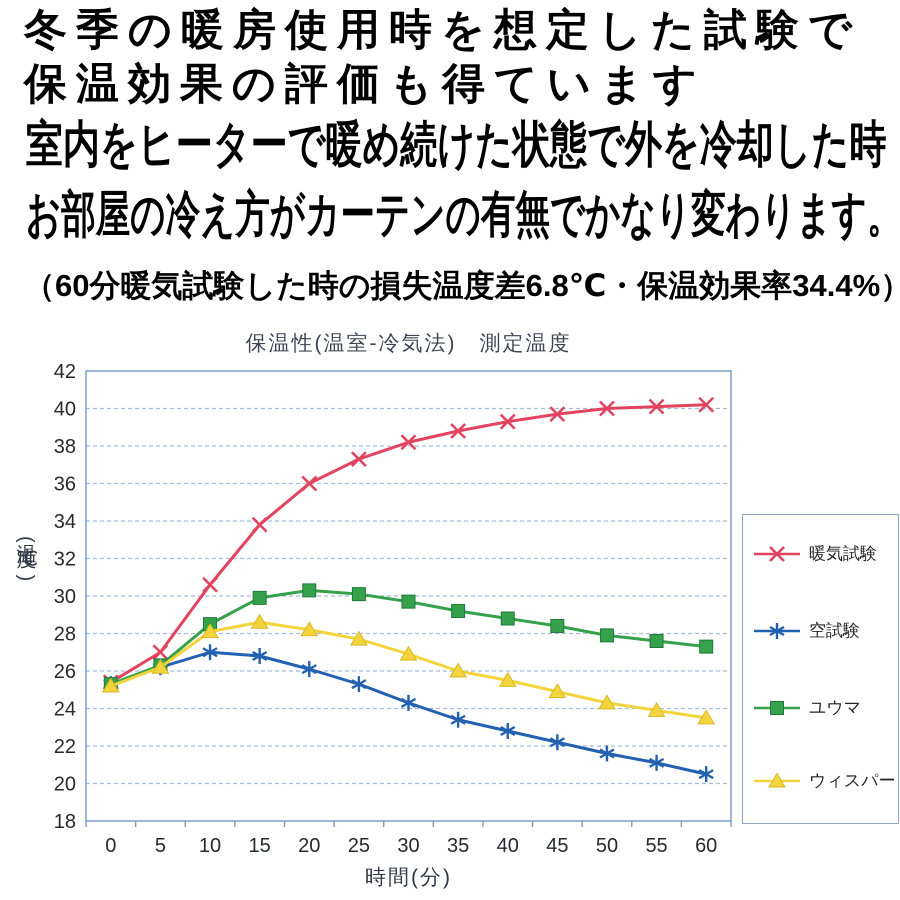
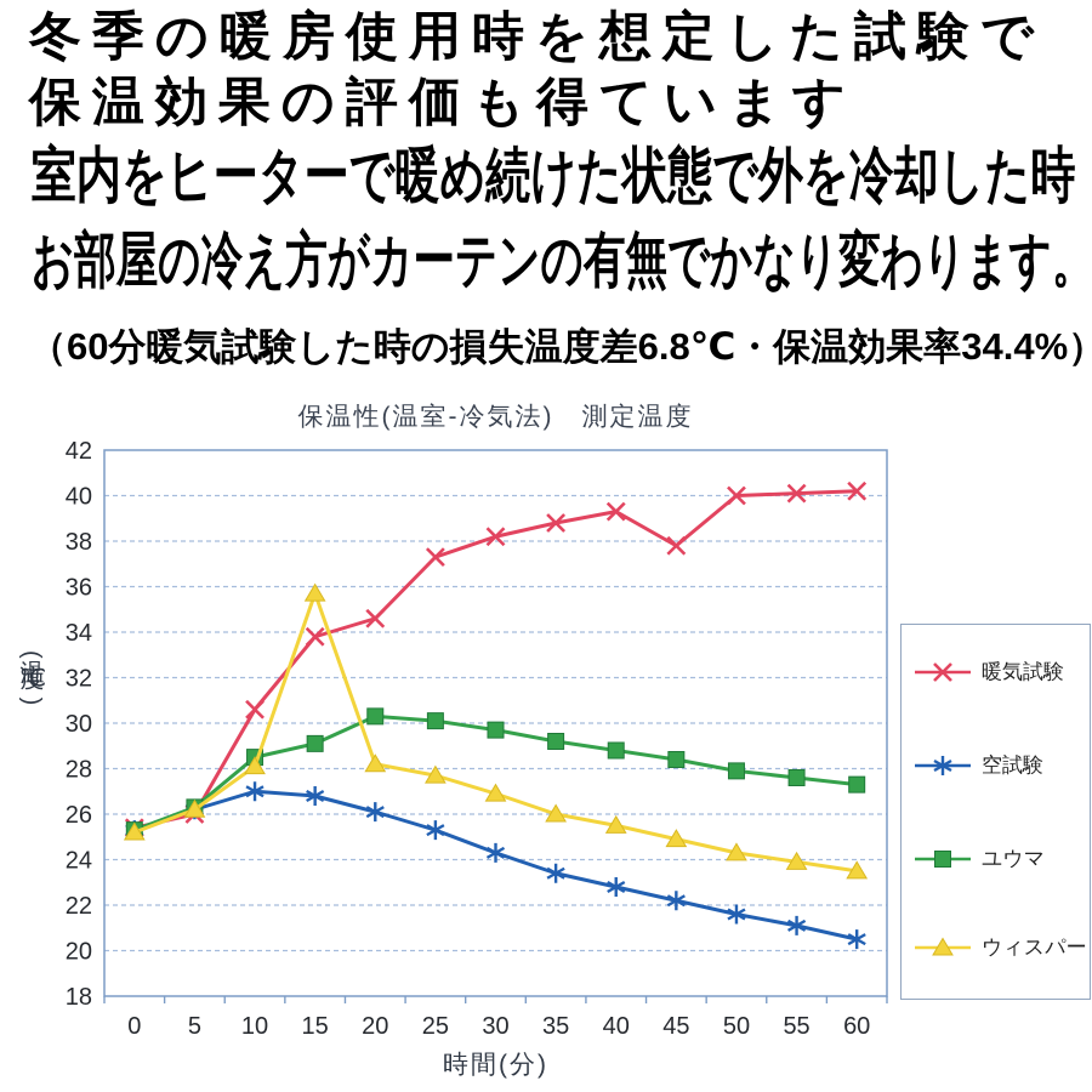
暖気試験/5: 27.0 -> 26.0
ユウマ/15: 29.9 -> 29.1
ウィスパー/15: 28.6 -> 35.7
暖気試験/20: 36.0 -> 34.6
暖気試験/45: 39.7 -> 37.8
